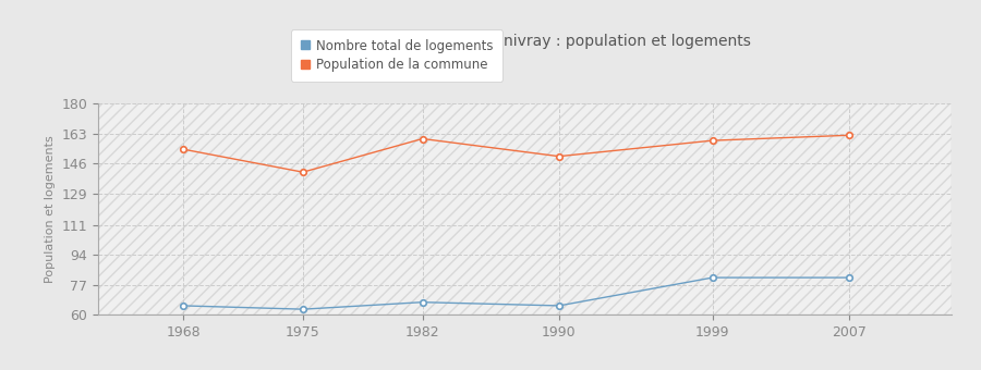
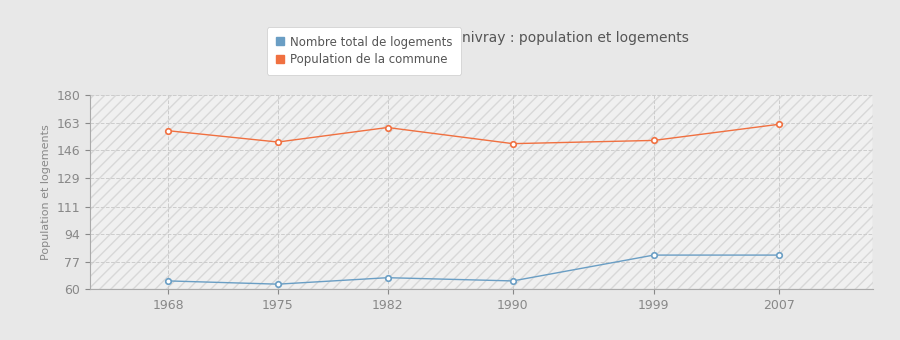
Population de la commune/1968: 154 -> 158
Population de la commune/1975: 141 -> 151
Population de la commune/1999: 159 -> 152
